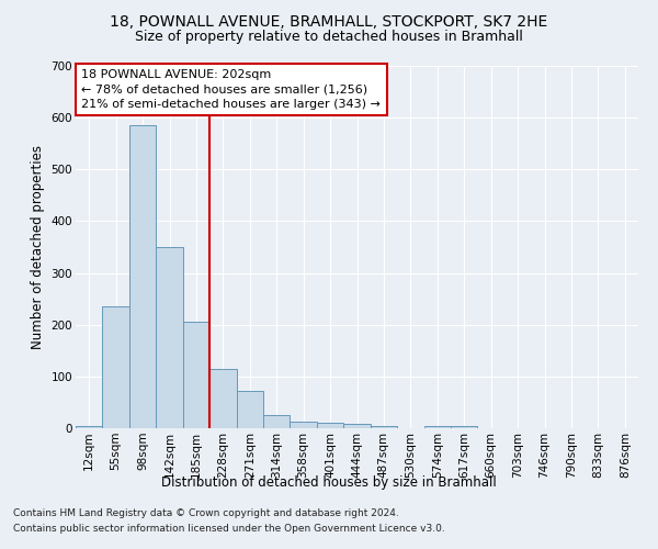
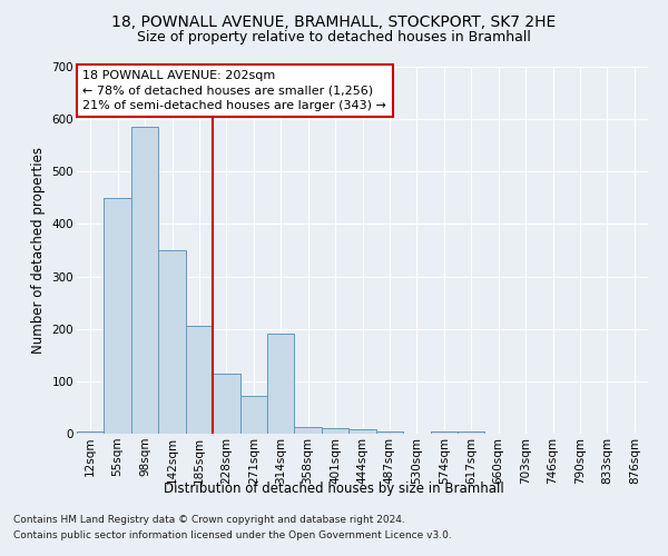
55sqm: 235 -> 450
314sqm: 25 -> 190
